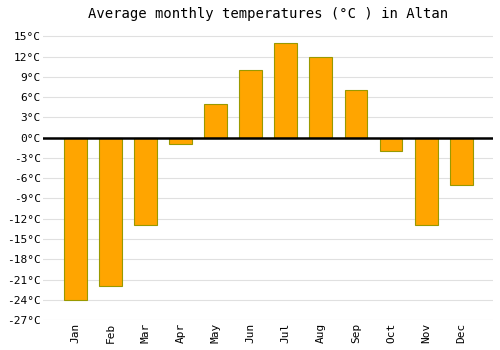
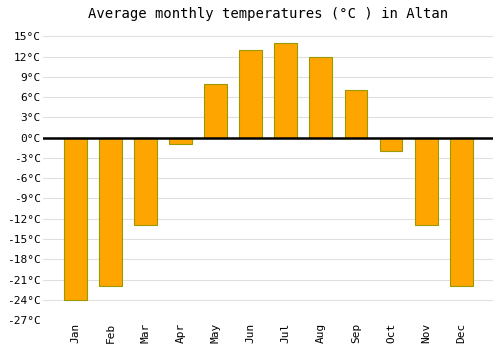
May: 5°C -> 8°C
Jun: 10°C -> 13°C
Dec: -7°C -> -22°C
